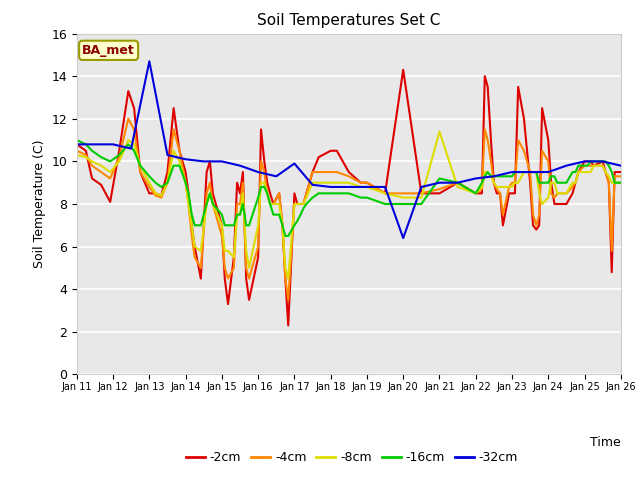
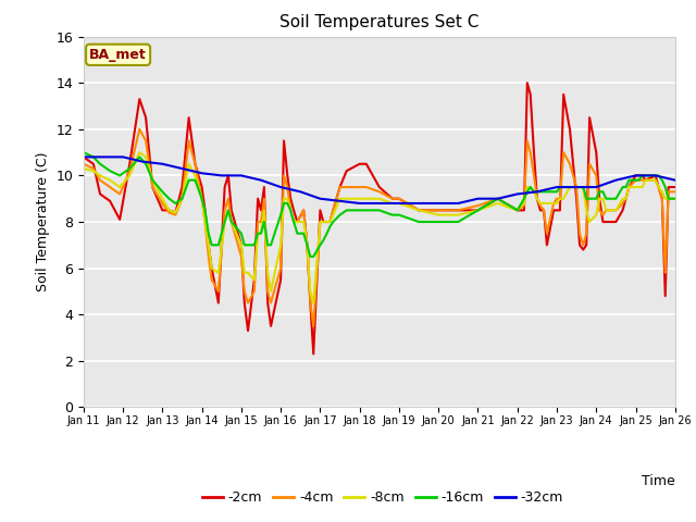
-32cm/Jan 13: 14.7 -> 10.5
-32cm/Jan 17: 9.9 -> 9.0
-2cm/Jan 20: 14.3 -> 8.5
-32cm/Jan 20: 6.4 -> 8.8
-8cm/Jan 21: 11.4 -> 8.5
-16cm/Jan 21: 9.2 -> 8.5
